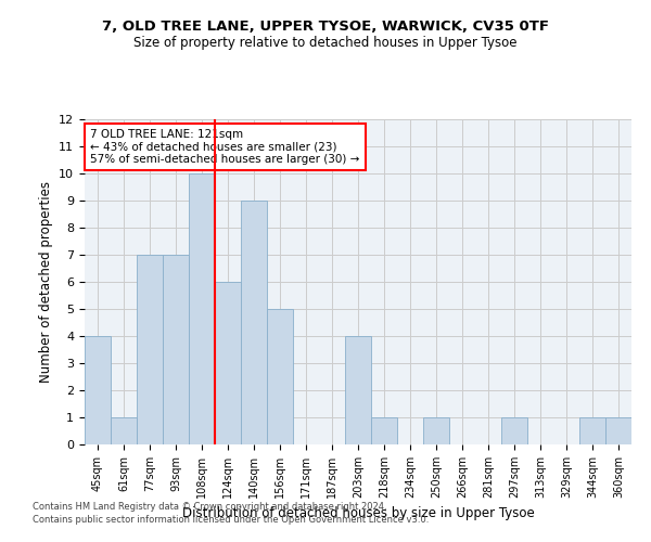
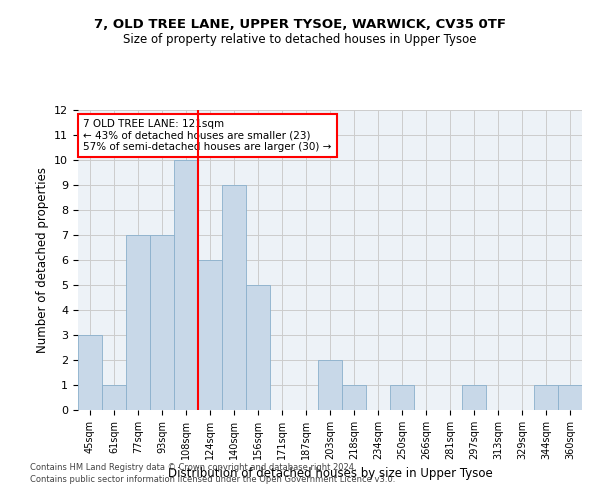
45sqm: 4 -> 3
203sqm: 4 -> 2
